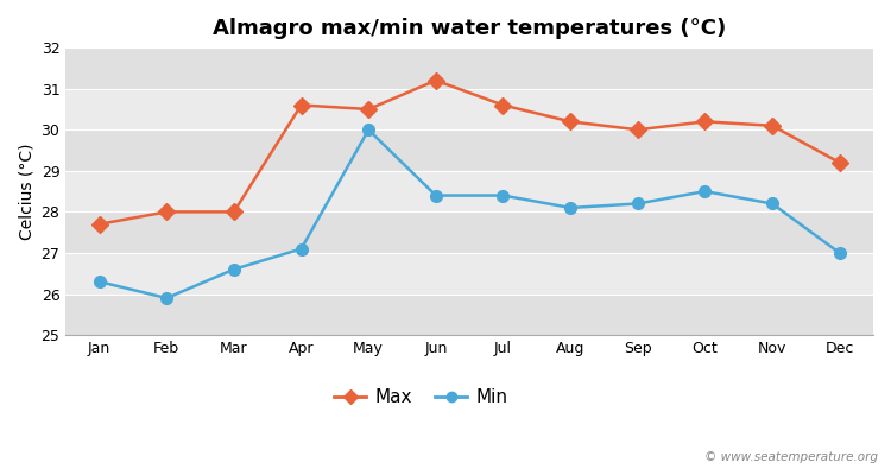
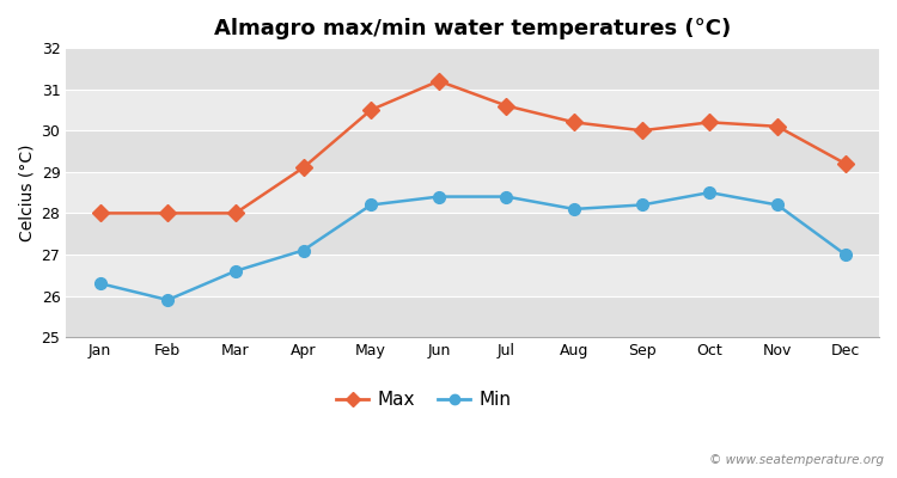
Max/Jan: 27.7 -> 28.0
Max/Apr: 30.6 -> 29.1
Min/May: 30.0 -> 28.2
